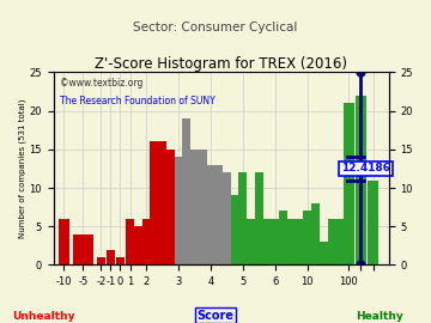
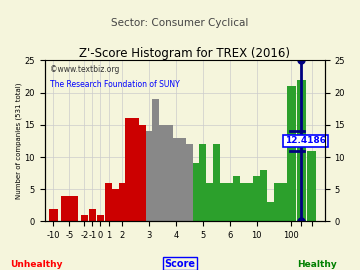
-10: 6 -> 2
